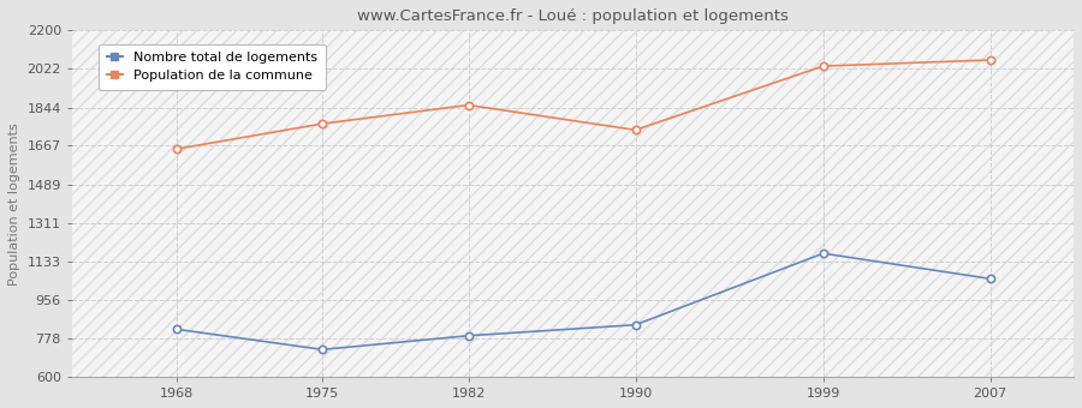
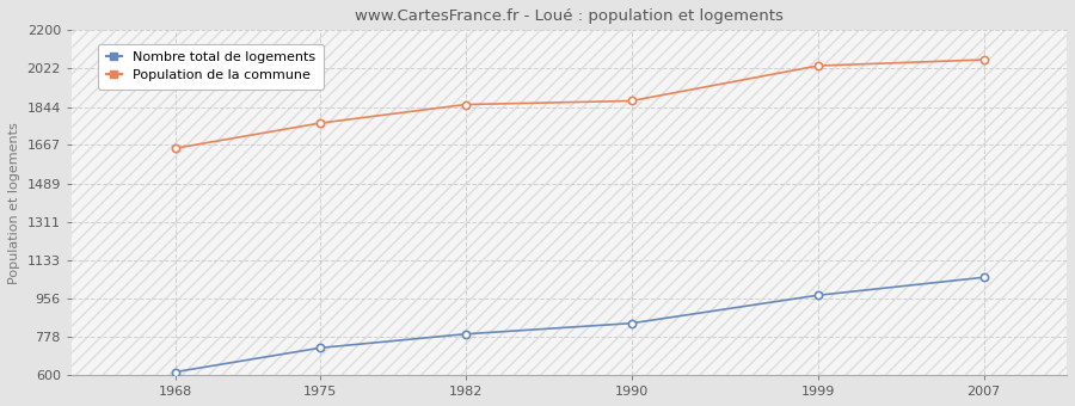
Nombre total de logements/1968: 820 -> 610
Population de la commune/1990: 1740 -> 1870
Nombre total de logements/1999: 1170 -> 970
